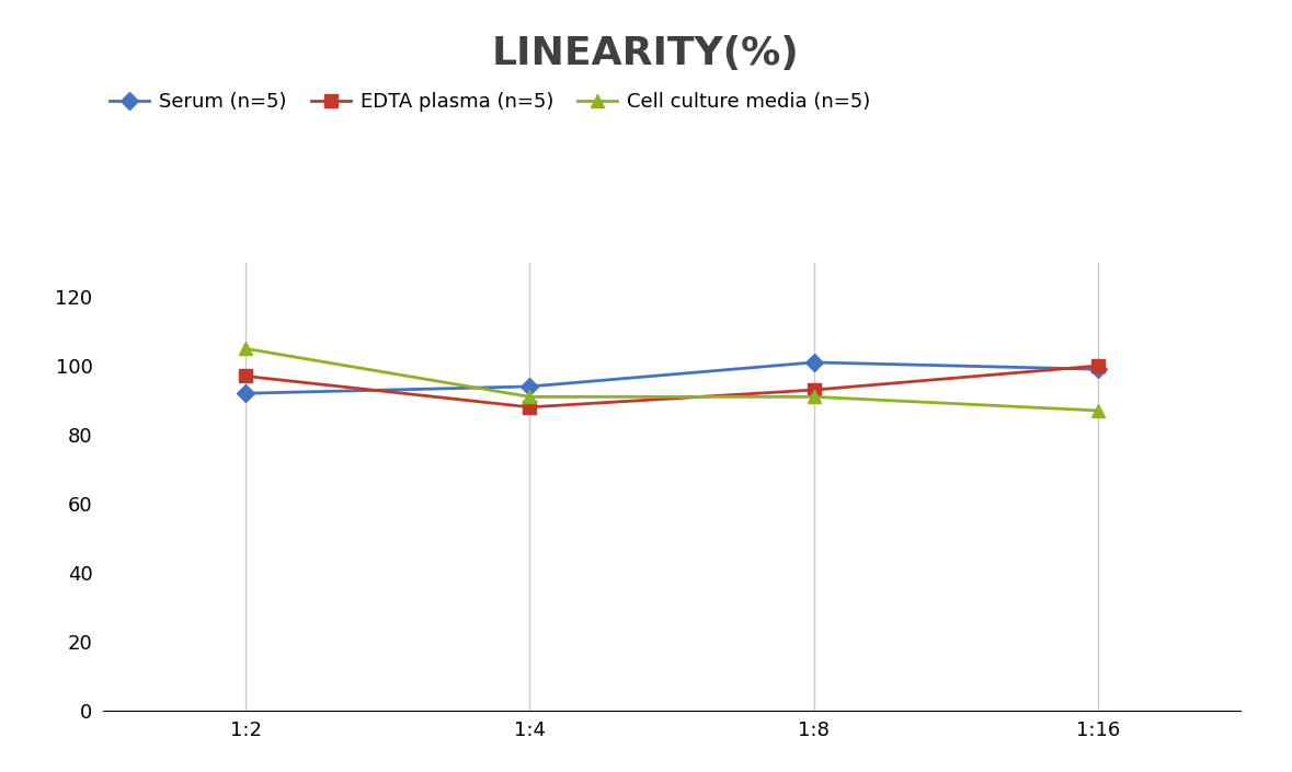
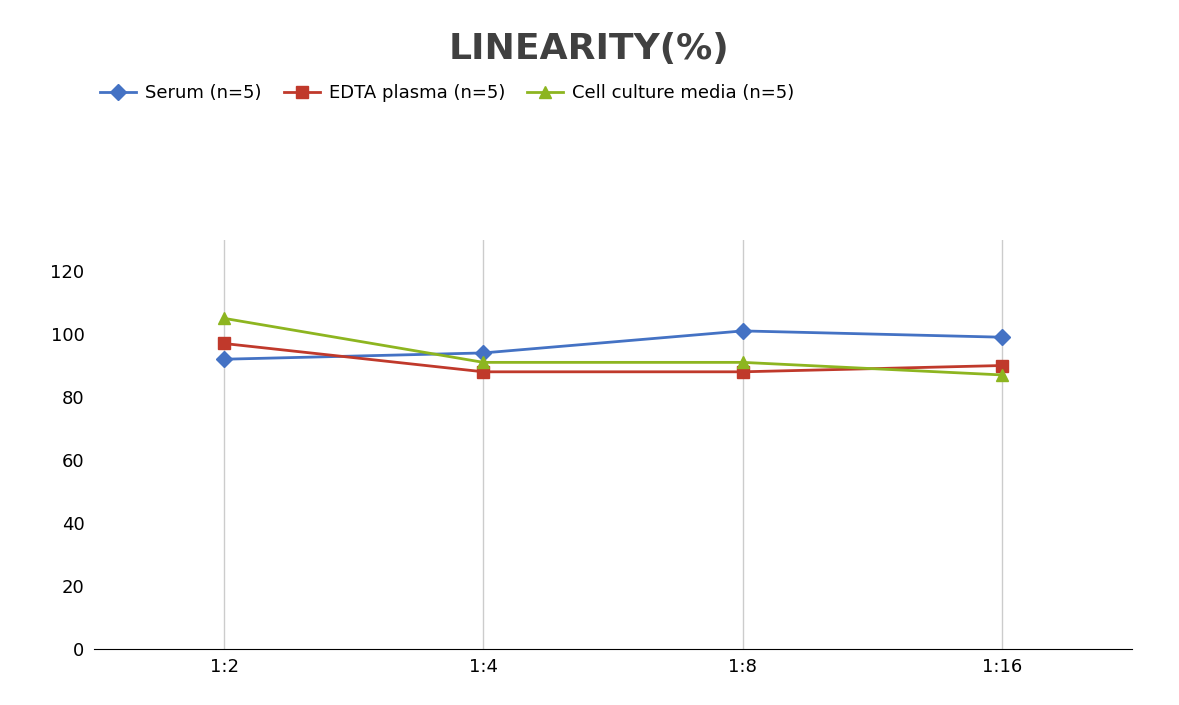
EDTA plasma (n=5)/1:8: 93 -> 88
EDTA plasma (n=5)/1:16: 100 -> 90
